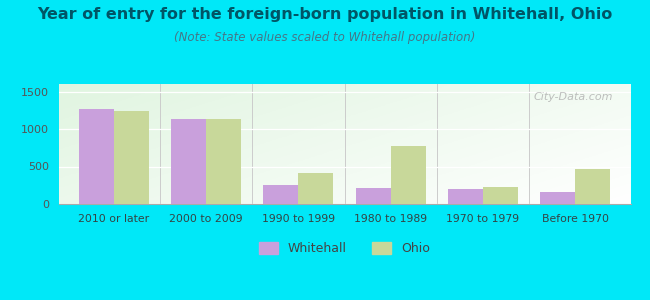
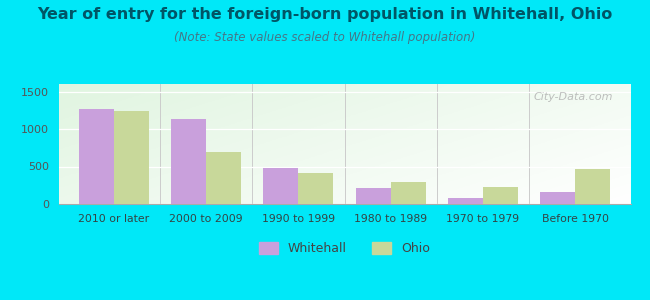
Ohio/2000 to 2009: 1140 -> 690
Whitehall/1990 to 1999: 260 -> 480
Ohio/1980 to 1989: 780 -> 290
Whitehall/1970 to 1979: 200 -> 80
